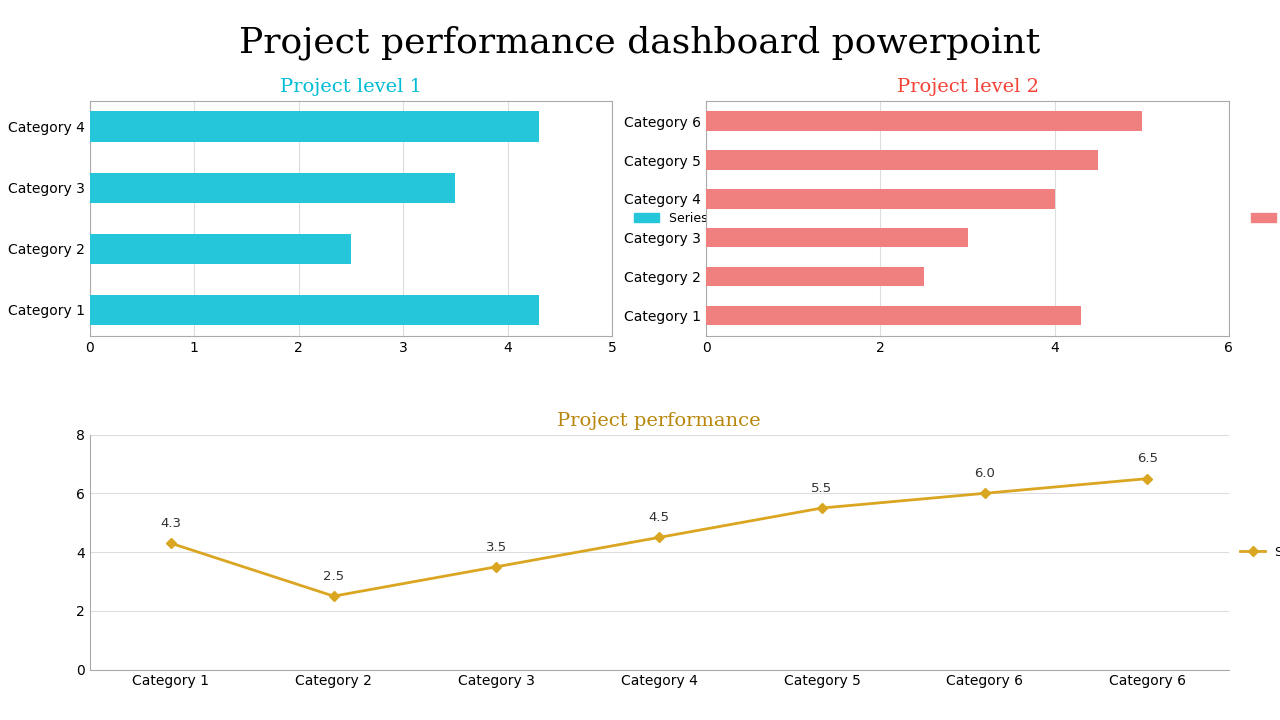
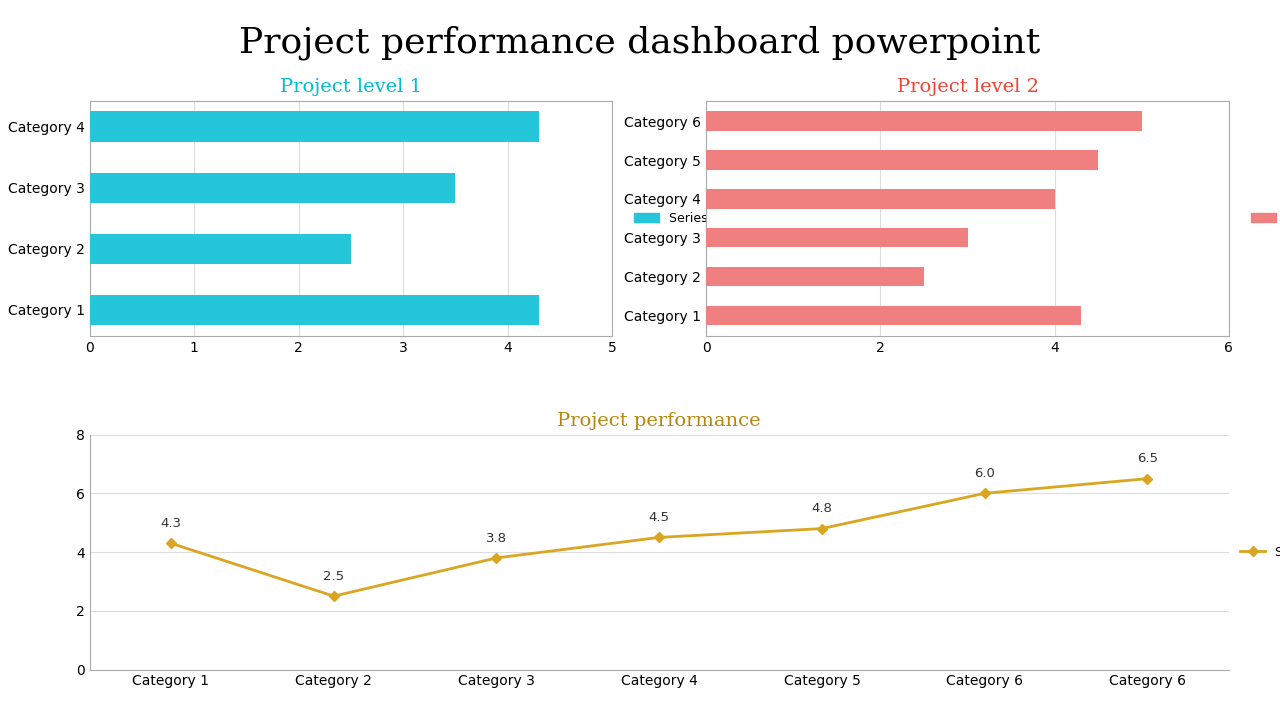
Project performance/Category 3: 3.5 -> 3.8
Project performance/Category 5: 5.5 -> 4.8
